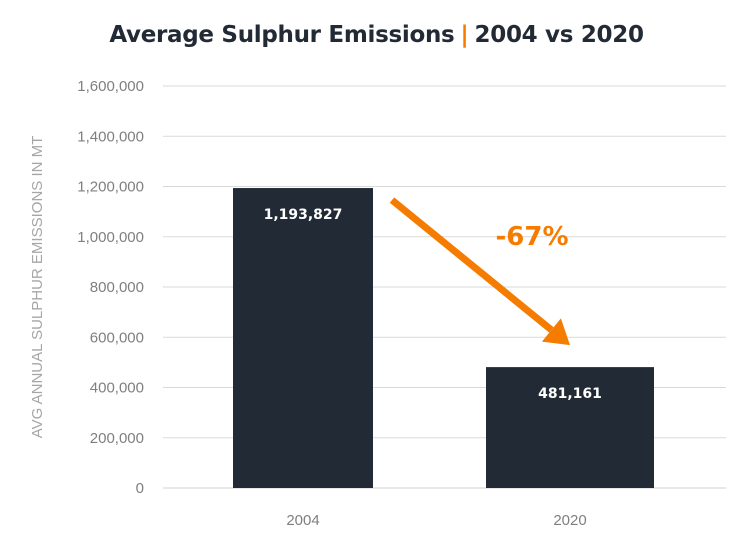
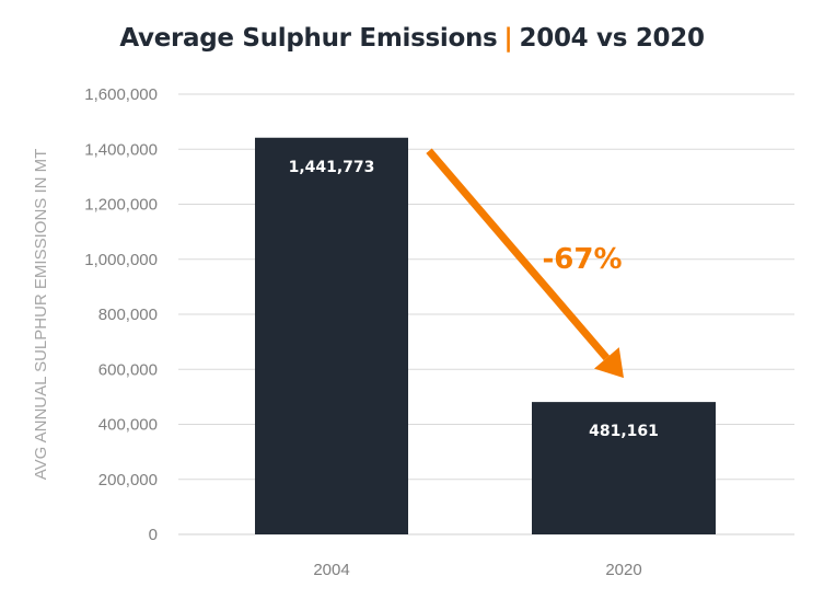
2004: 1,193,827 -> 1,441,773
